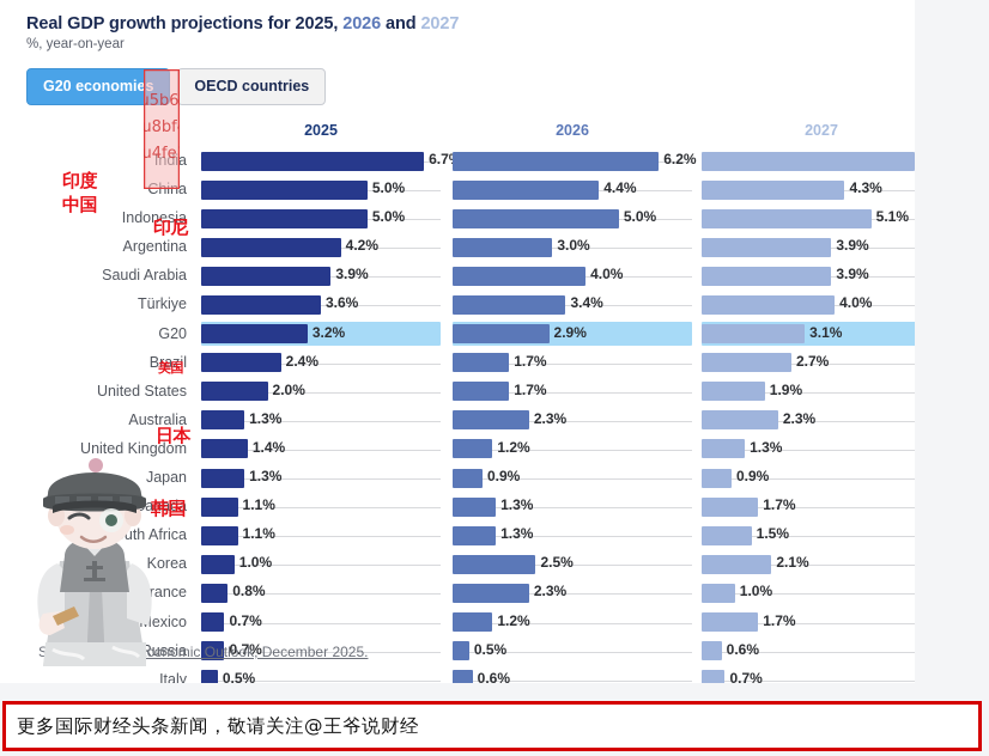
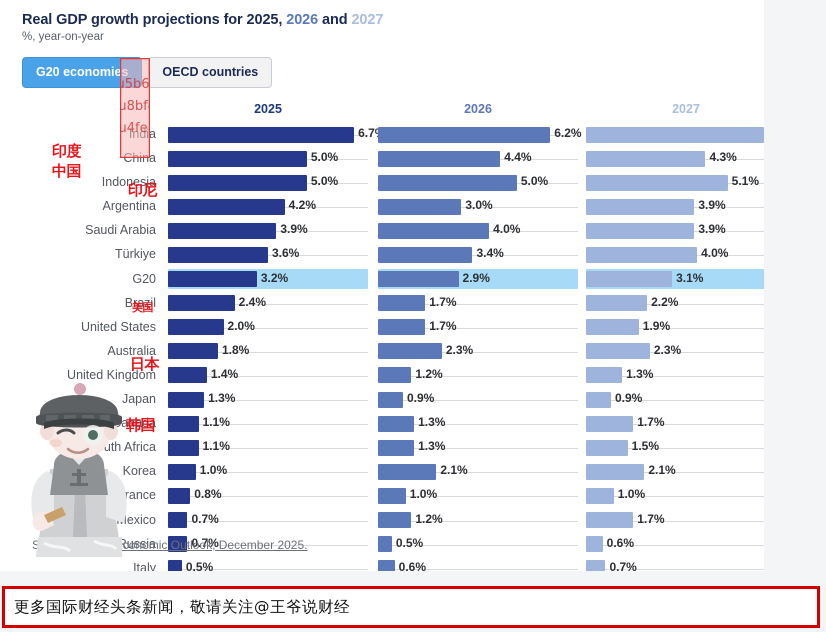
2027/Brazil: 2.7% -> 2.2%
2025/Australia: 1.3% -> 1.8%
2026/Korea: 2.5% -> 2.1%
2026/France: 2.3% -> 1.0%
